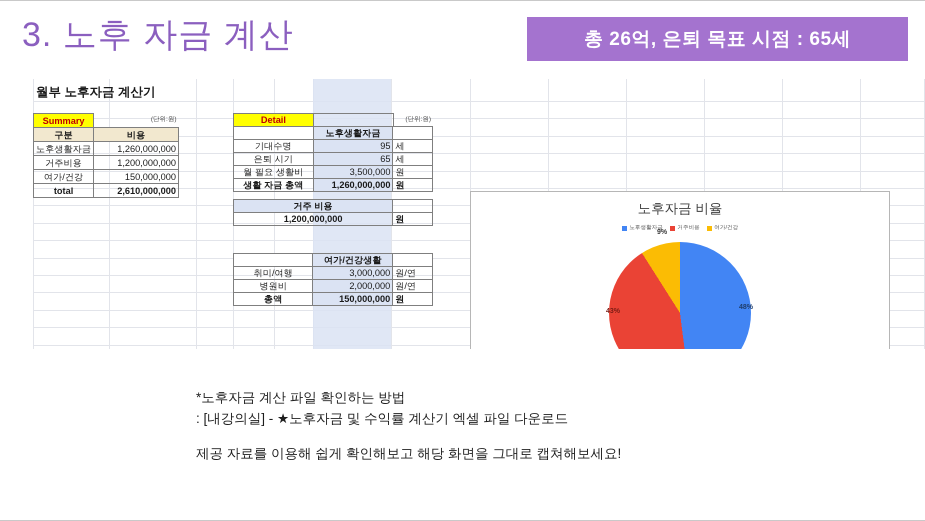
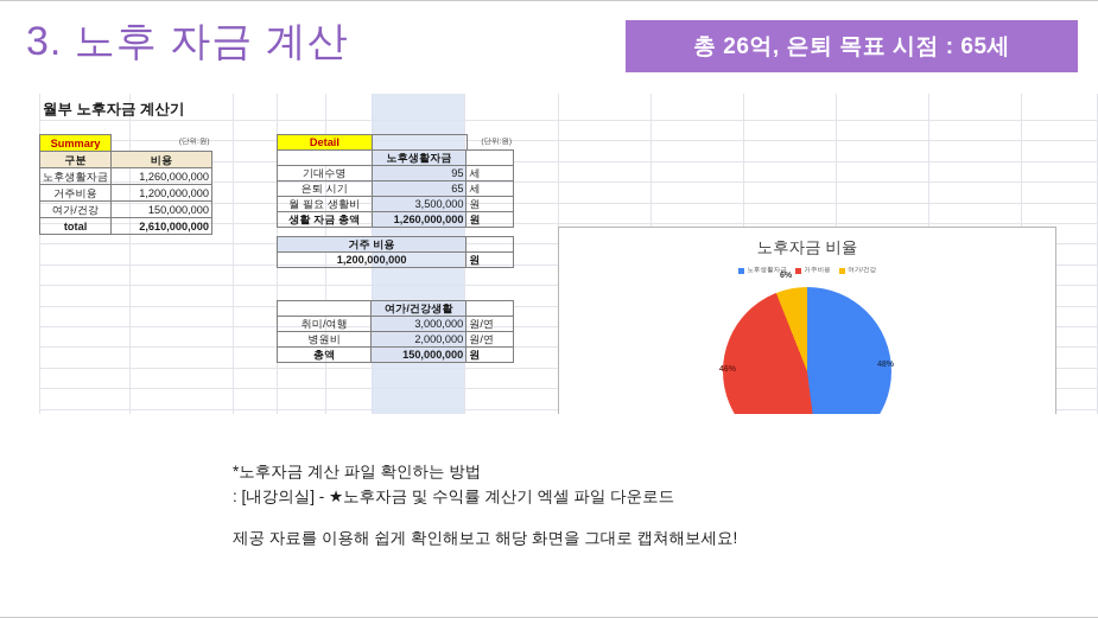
거주비용: 43% -> 46%
여가/건강: 9% -> 6%
